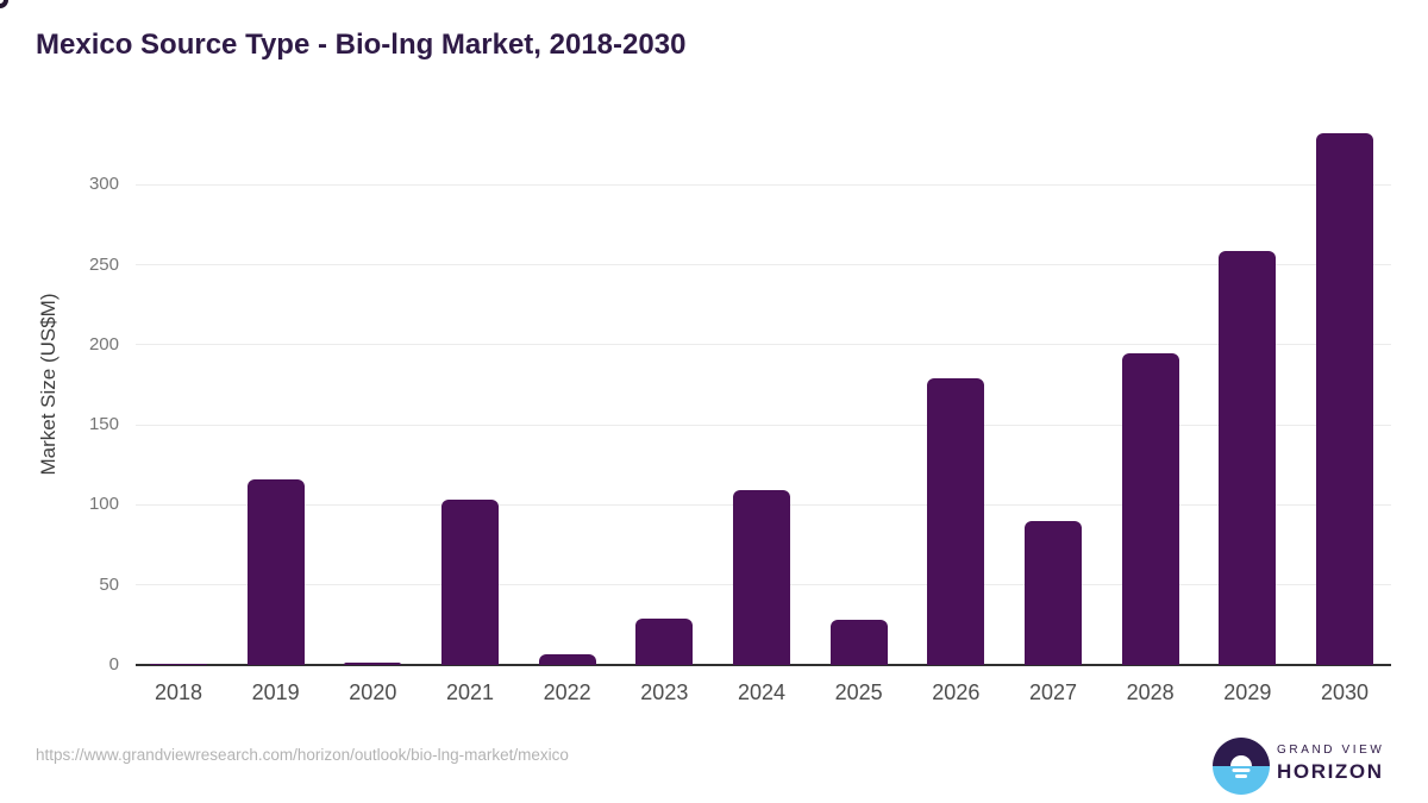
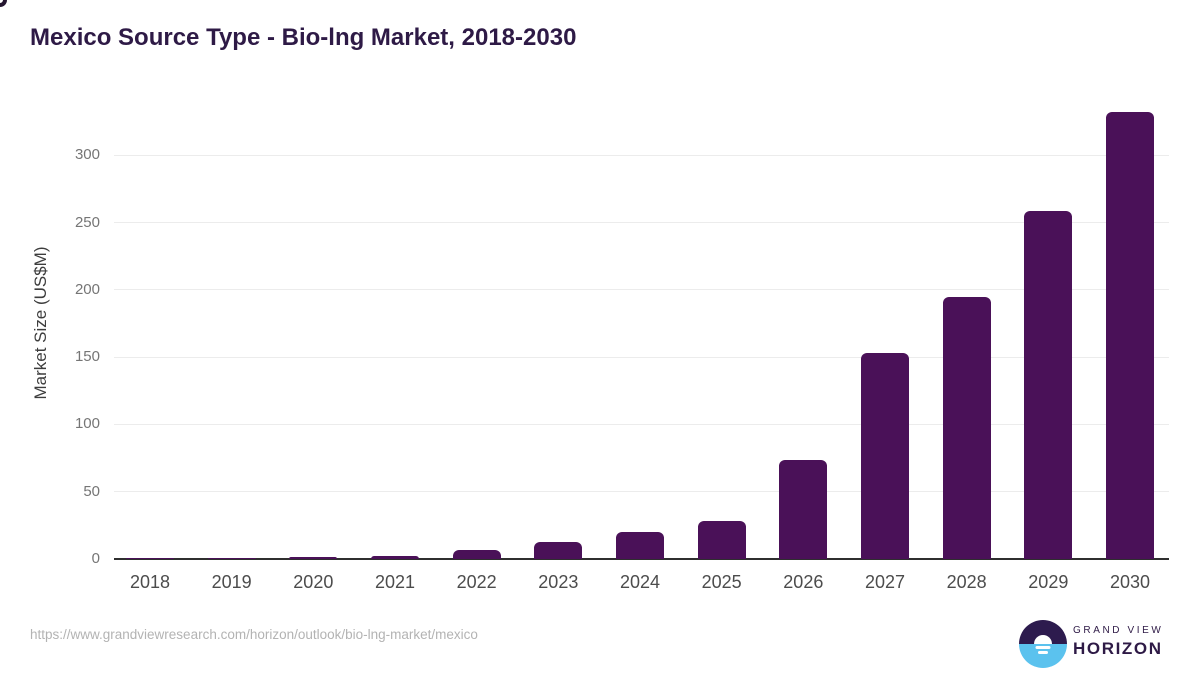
2019: 116 -> 1
2021: 103 -> 2
2023: 29 -> 13
2024: 109 -> 20
2026: 179 -> 74
2027: 90 -> 153
